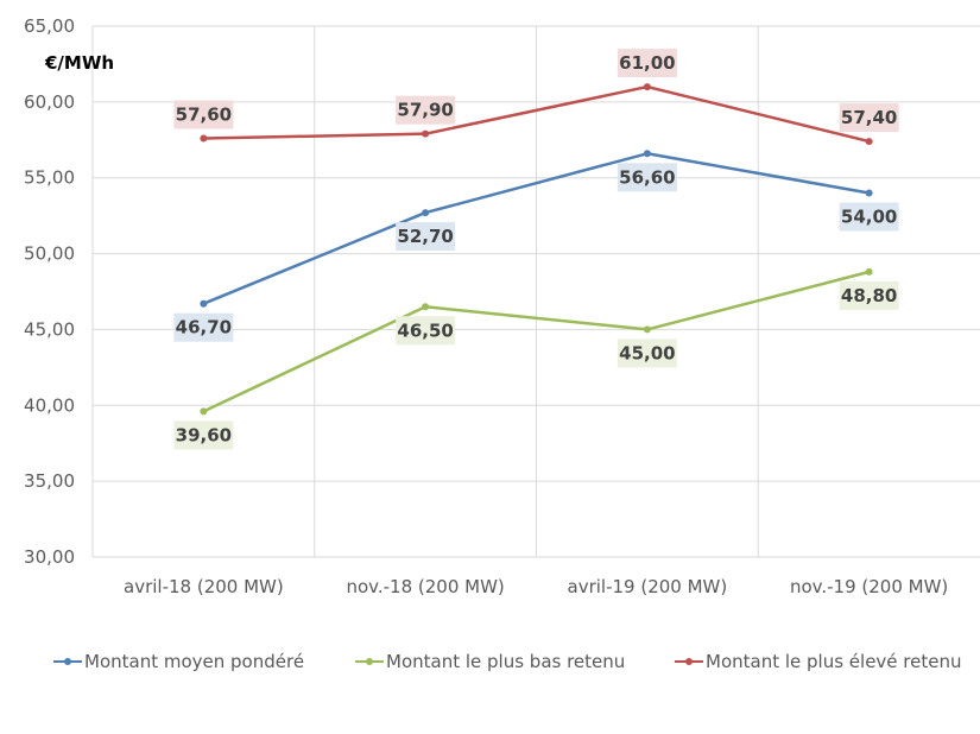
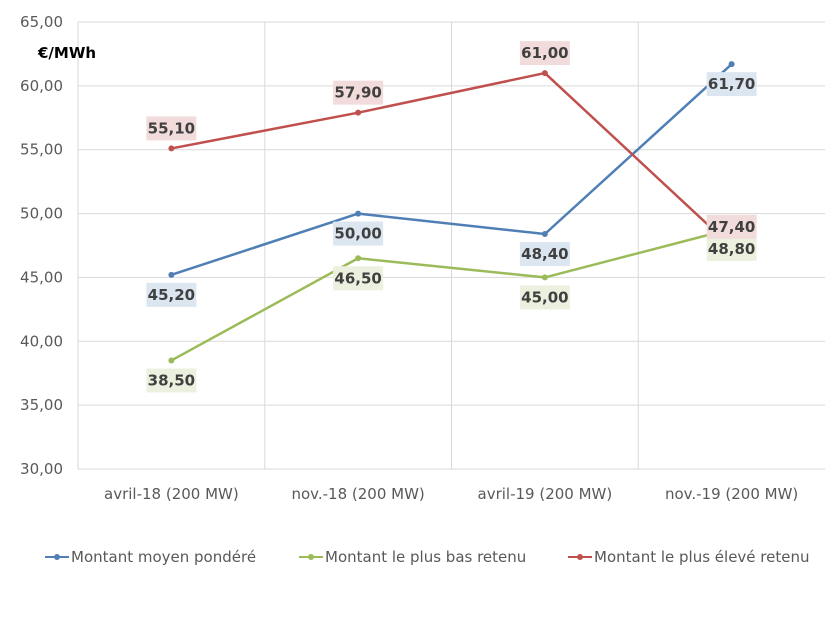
Montant moyen pondéré/avril-18 (200 MW): 46,70 -> 45,20
Montant le plus bas retenu/avril-18 (200 MW): 39,60 -> 38,50
Montant le plus élevé retenu/avril-18 (200 MW): 57,60 -> 55,10
Montant moyen pondéré/nov.-18 (200 MW): 52,70 -> 50,00
Montant moyen pondéré/avril-19 (200 MW): 56,60 -> 48,40
Montant moyen pondéré/nov.-19 (200 MW): 54,00 -> 61,70
Montant le plus élevé retenu/nov.-19 (200 MW): 57,40 -> 47,40
